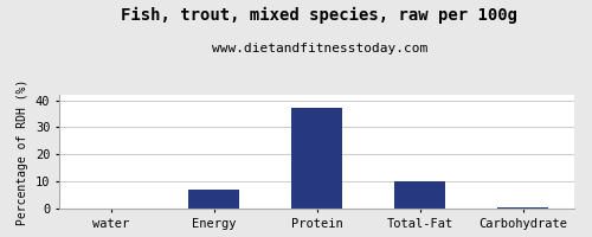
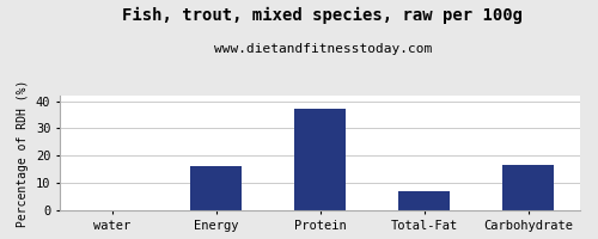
Energy: 7.0 -> 16.0
Total-Fat: 10.0 -> 7.0
Carbohydrate: 0.5 -> 16.5
